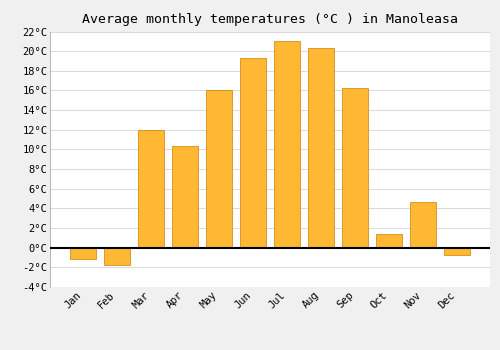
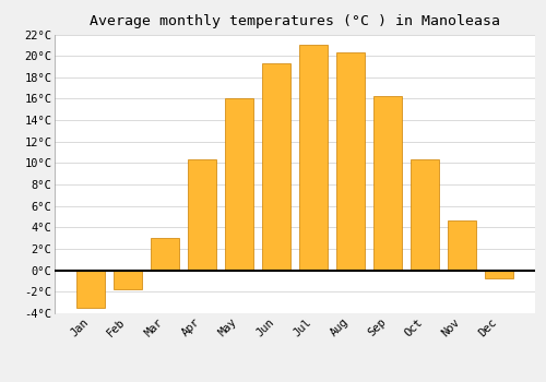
Jan: -1.2°C -> -3.5°C
Mar: 12.0°C -> 3.0°C
Oct: 1.4°C -> 10.3°C
